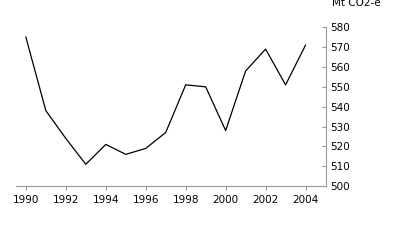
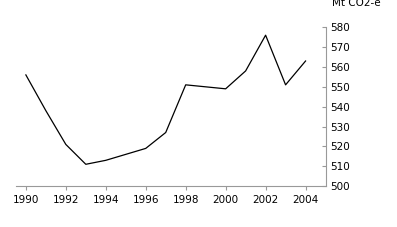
1990: 575 -> 556
1992: 524 -> 521
1994: 521 -> 513
2000: 528 -> 549
2002: 569 -> 576
2004: 571 -> 563
